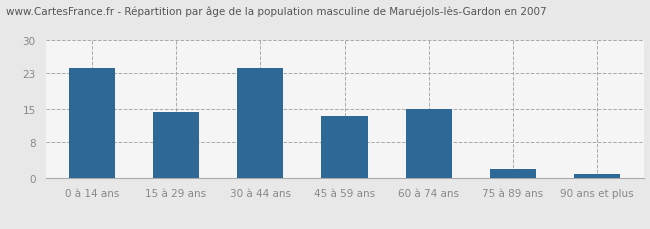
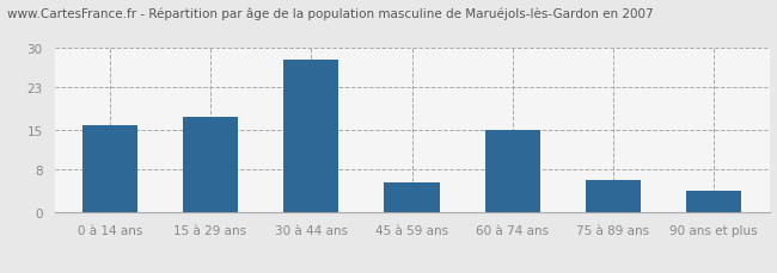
0 à 14 ans: 24.0 -> 16.0
15 à 29 ans: 14.5 -> 17.5
30 à 44 ans: 24.0 -> 28.0
45 à 59 ans: 13.5 -> 5.5
75 à 89 ans: 2.0 -> 6.0
90 ans et plus: 1.0 -> 4.0
